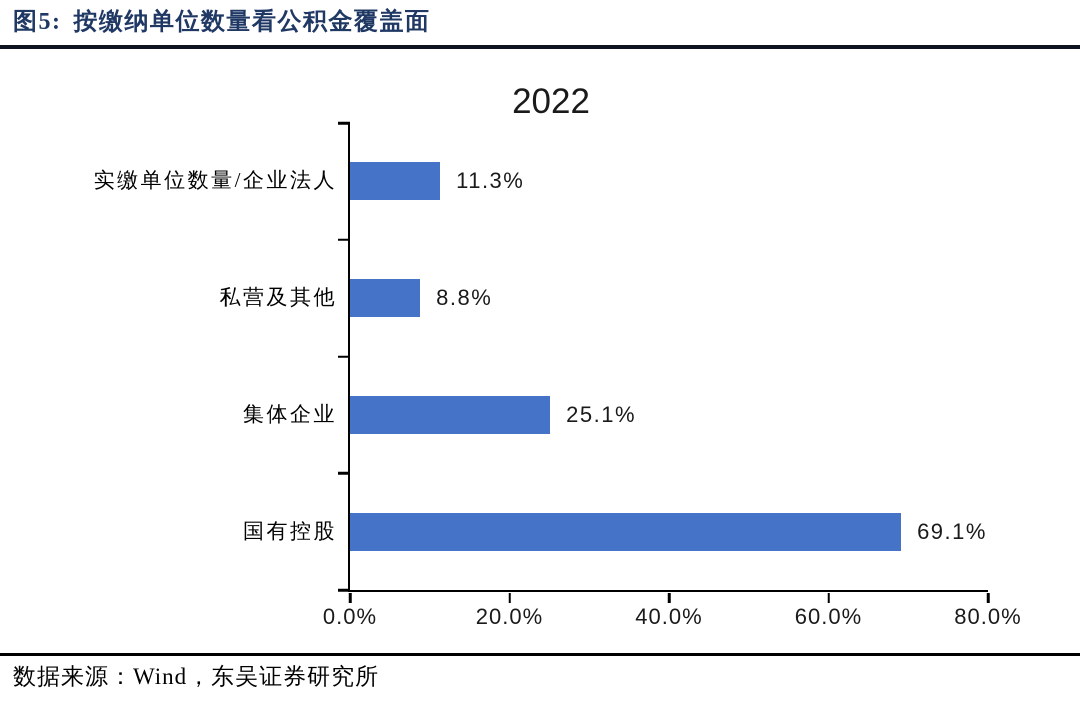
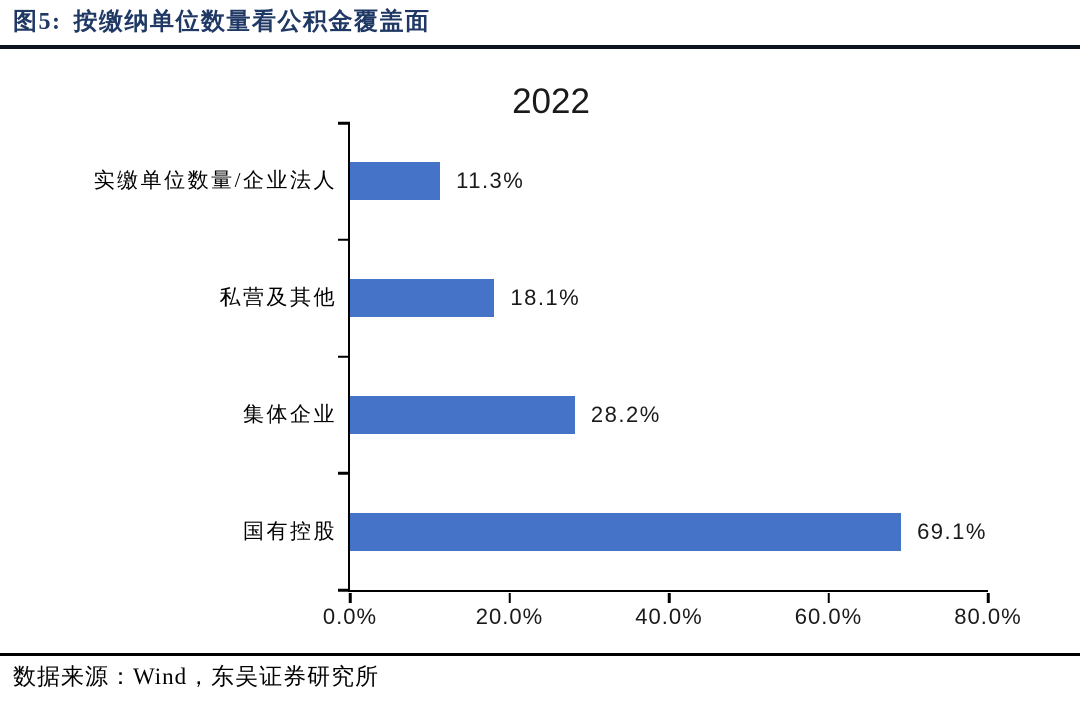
私营及其他: 8.8% -> 18.1%
集体企业: 25.1% -> 28.2%
